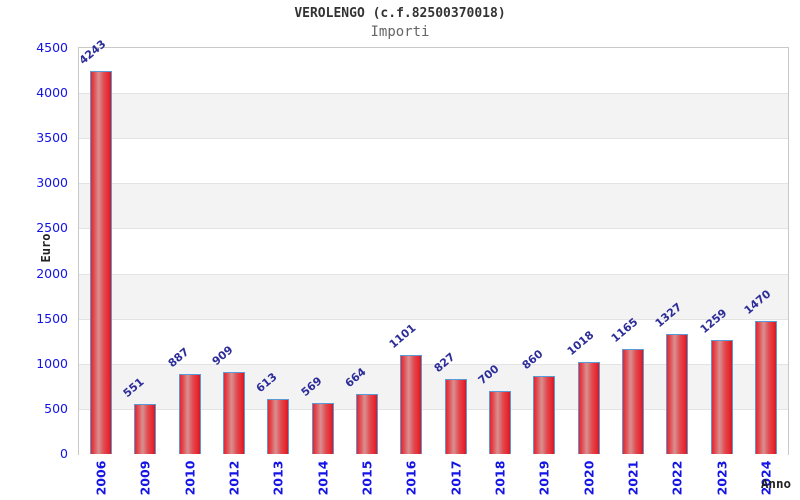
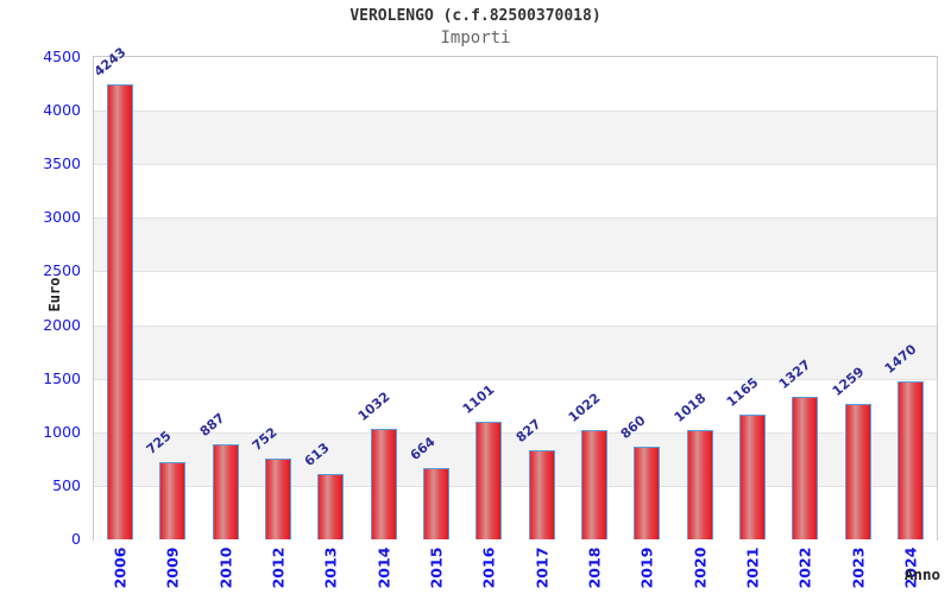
2009: 551 -> 725
2012: 909 -> 752
2014: 569 -> 1032
2018: 700 -> 1022
